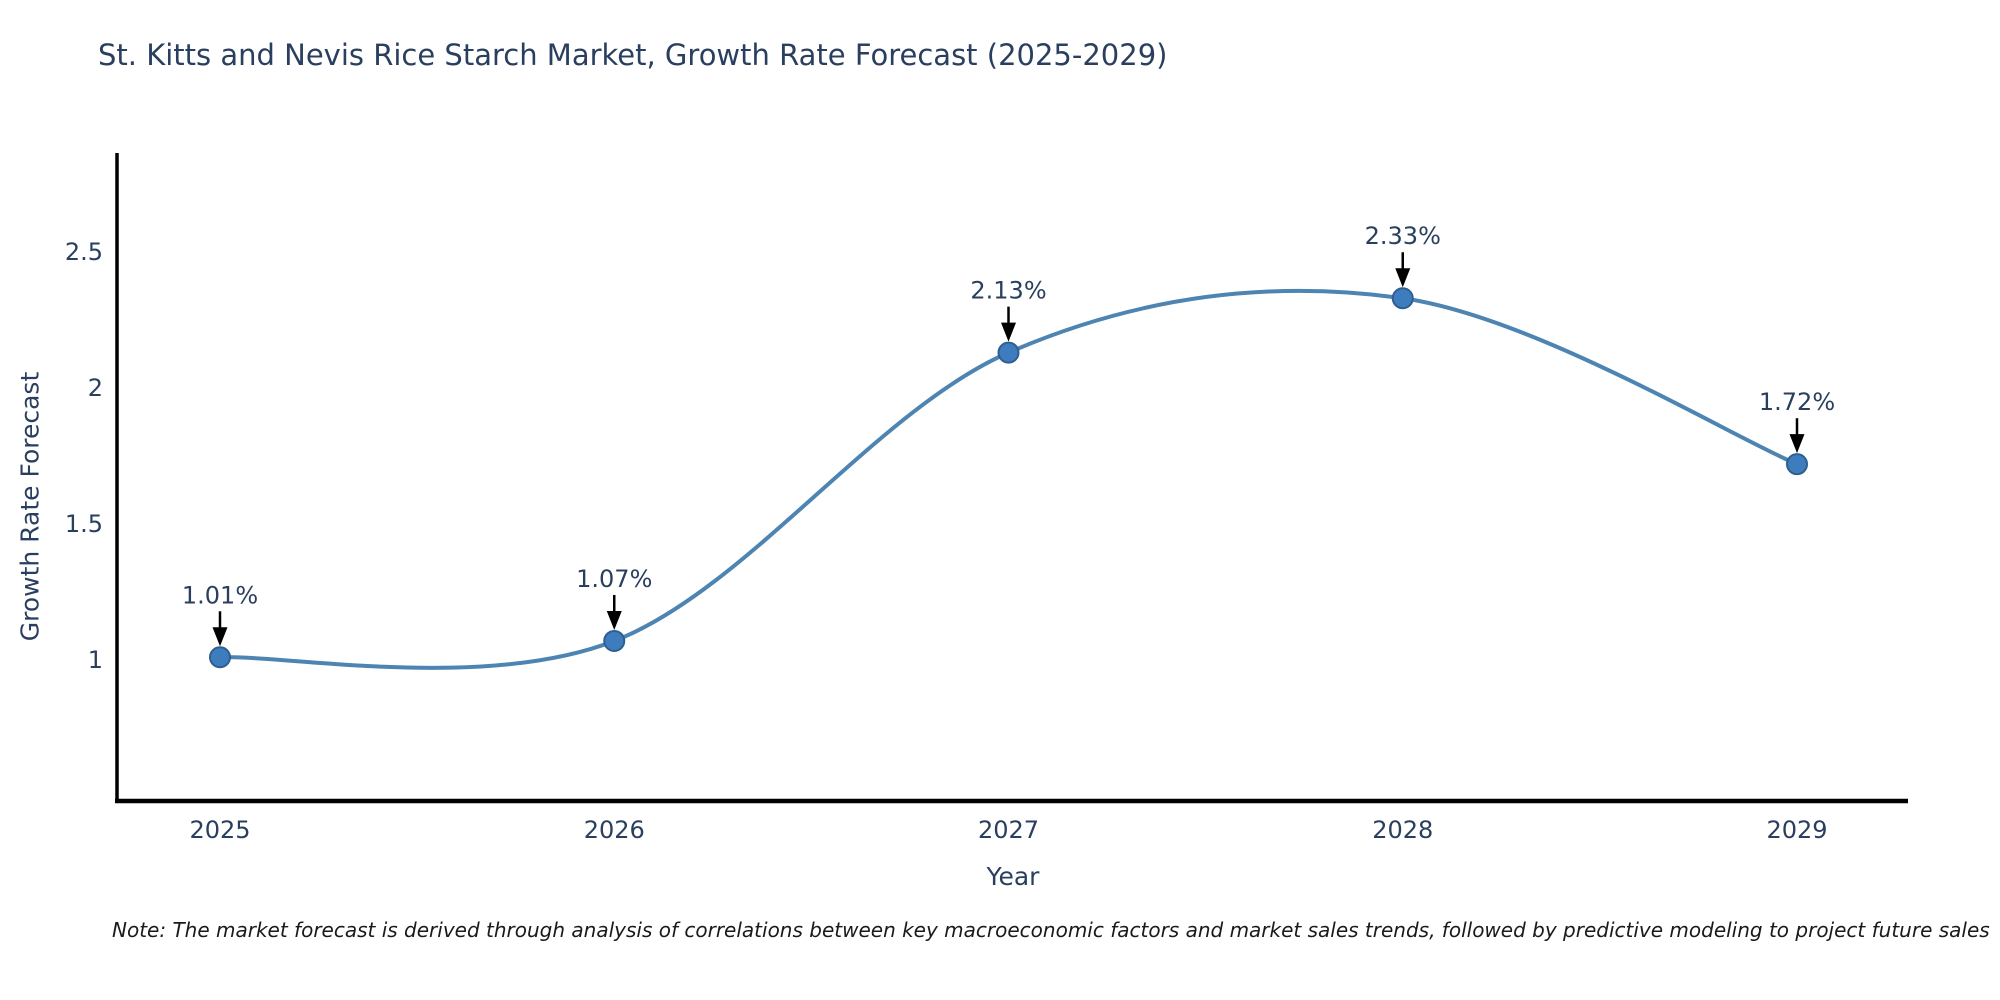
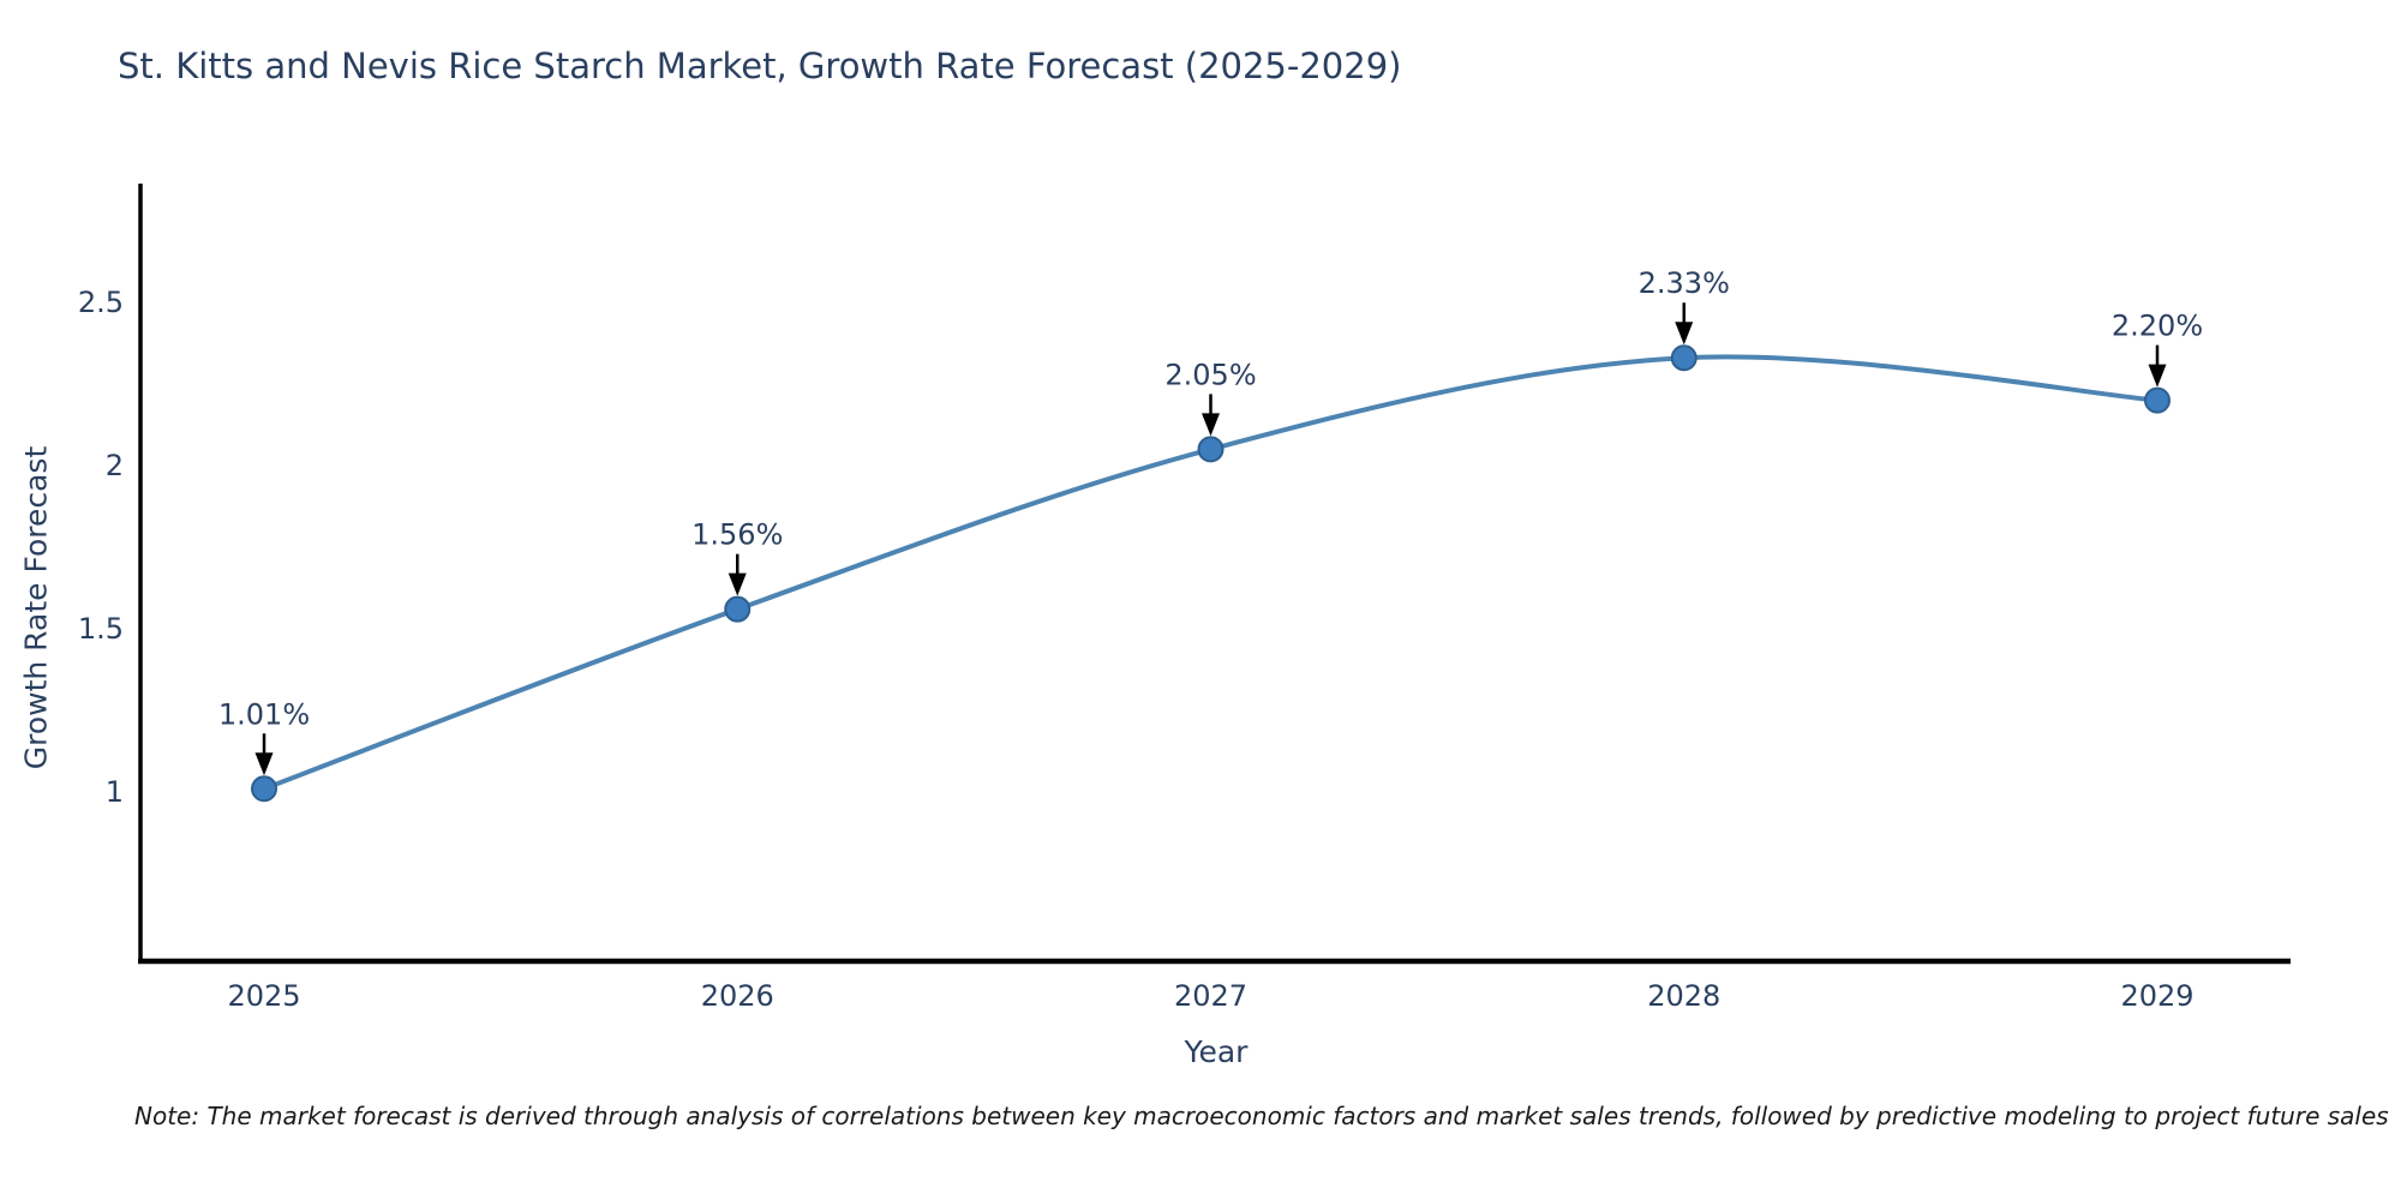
2026: 1.07% -> 1.56%
2027: 2.13% -> 2.05%
2029: 1.72% -> 2.20%
